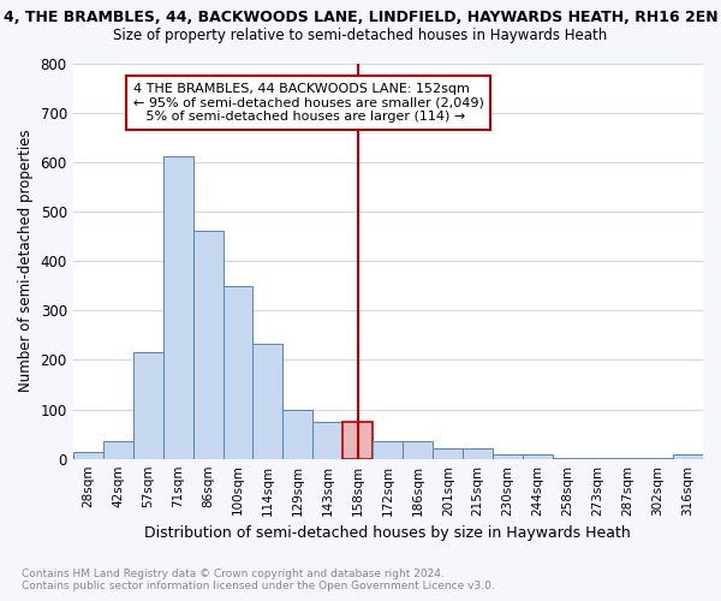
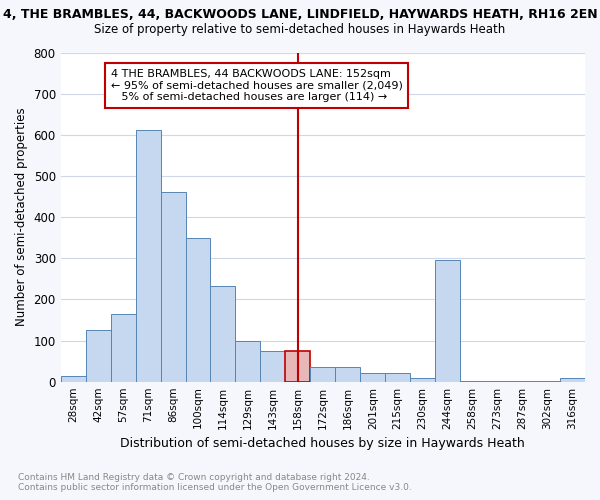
42sqm: 35 -> 125
57sqm: 215 -> 165
244sqm: 10 -> 295
